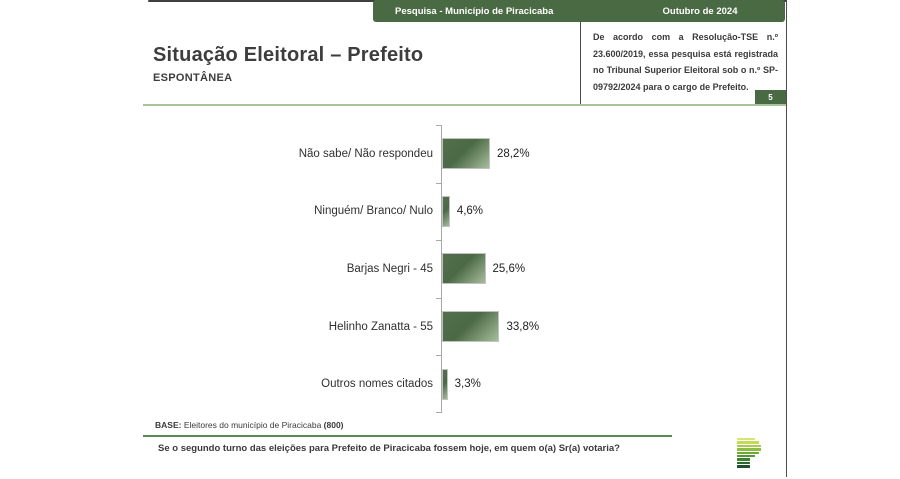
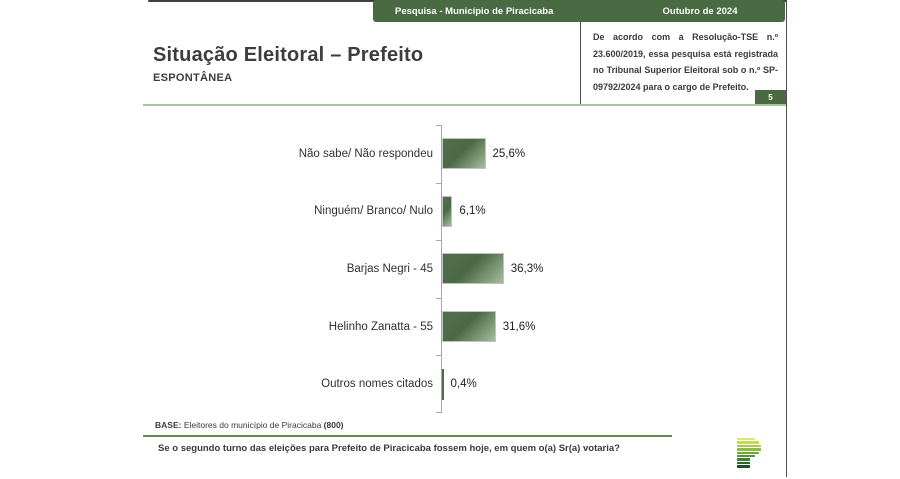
Não sabe/ Não respondeu: 28,2% -> 25,6%
Ninguém/ Branco/ Nulo: 4,6% -> 6,1%
Barjas Negri - 45: 25,6% -> 36,3%
Helinho Zanatta - 55: 33,8% -> 31,6%
Outros nomes citados: 3,3% -> 0,4%
